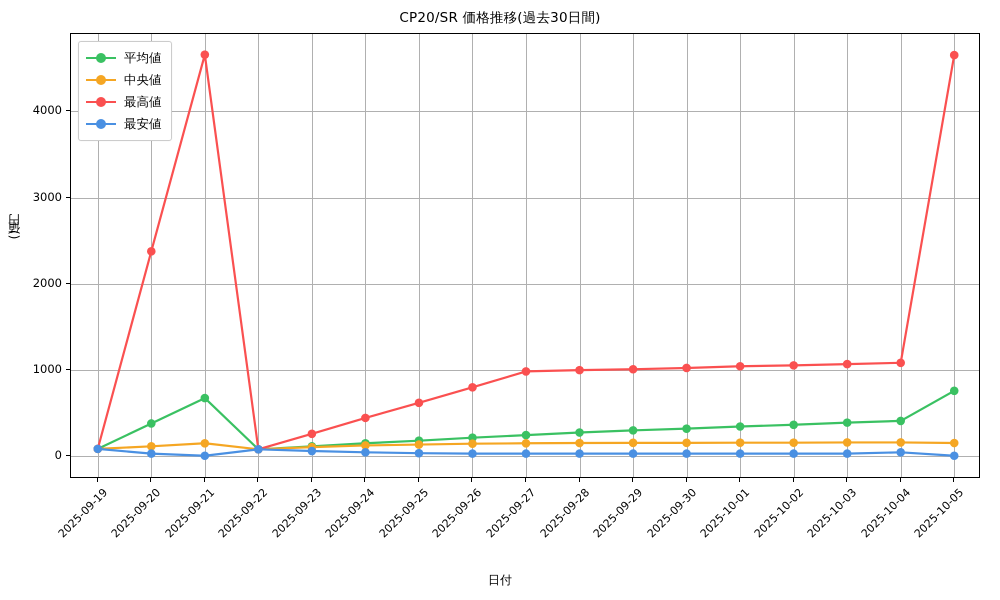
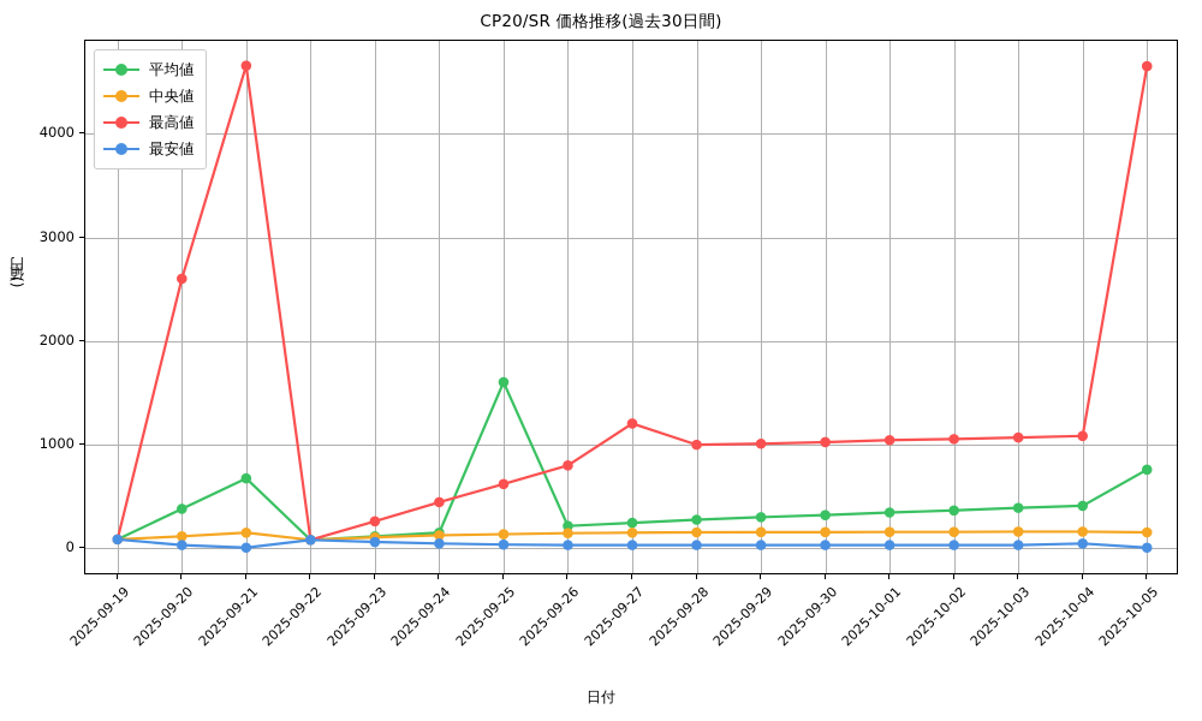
最高値/2025-09-20: 2400 -> 2600
平均値/2025-09-25: 200 -> 1600
最高値/2025-09-27: 1000 -> 1200
